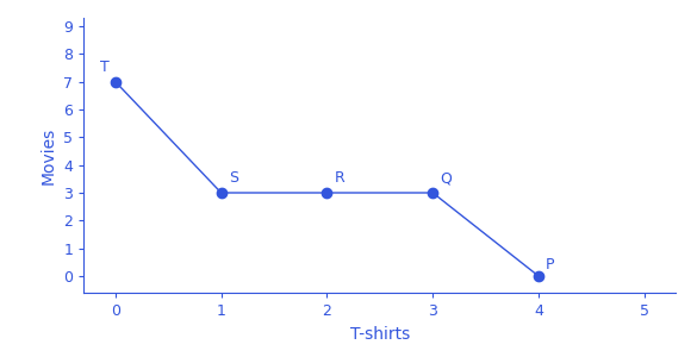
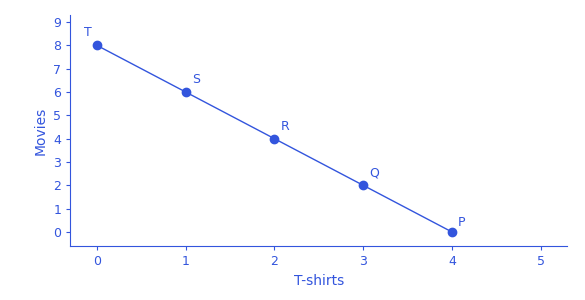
0: 7 -> 8
1: 3 -> 6
2: 3 -> 4
3: 3 -> 2
